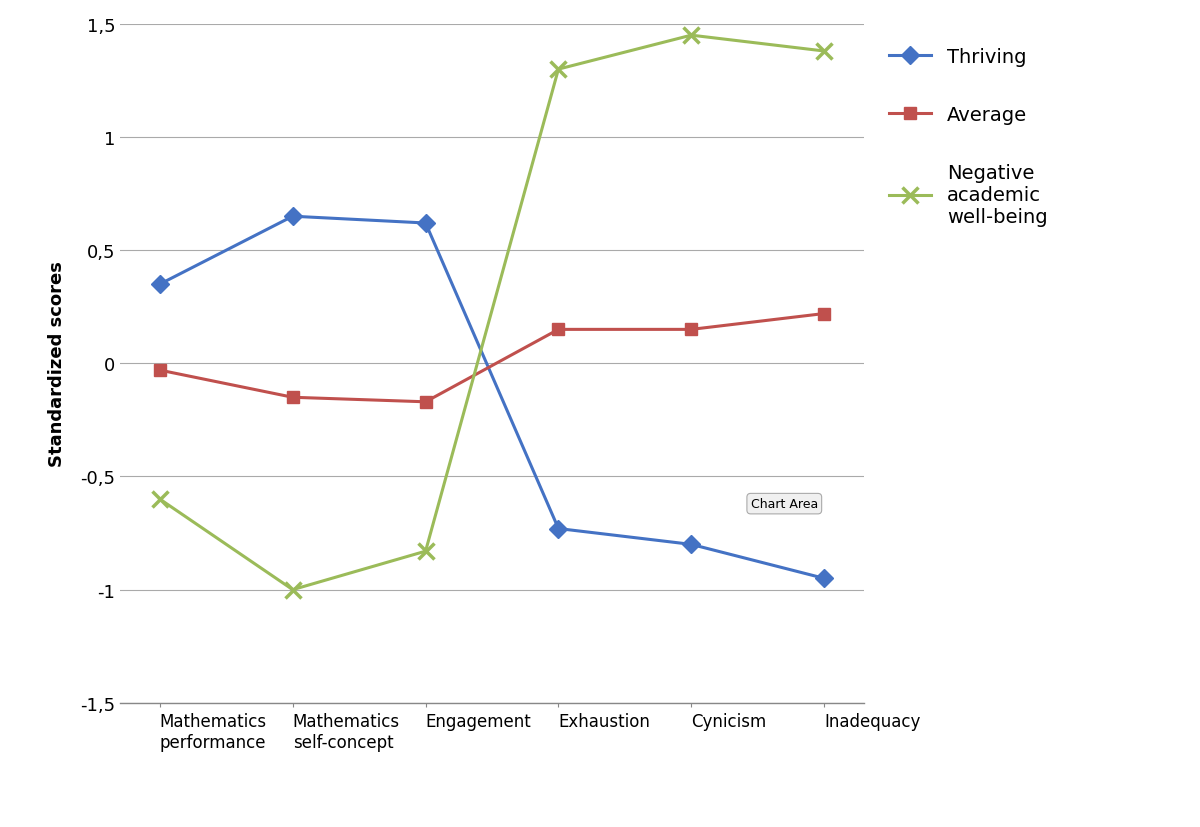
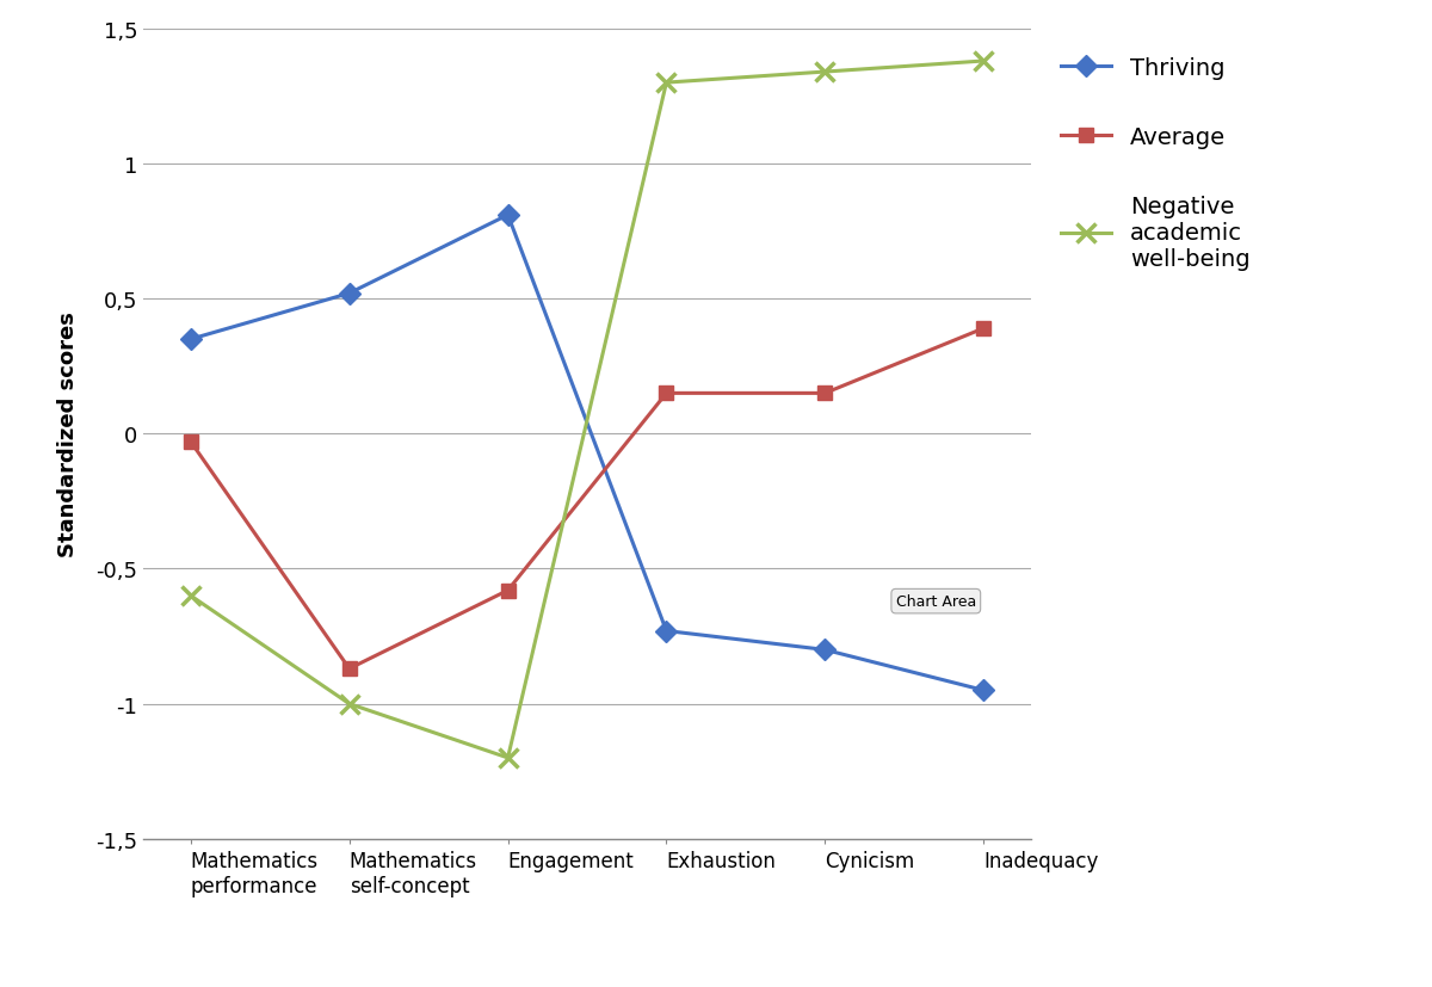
Thriving/Mathematics self-concept: 0,65 -> 0,52
Average/Mathematics self-concept: -0,15 -> -0,87
Thriving/Engagement: 0,62 -> 0,81
Average/Engagement: -0,17 -> -0,58
Negative academic well-being/Engagement: -0,83 -> -1,20
Negative academic well-being/Cynicism: 1,45 -> 1,34
Average/Inadequacy: 0,22 -> 0,39
